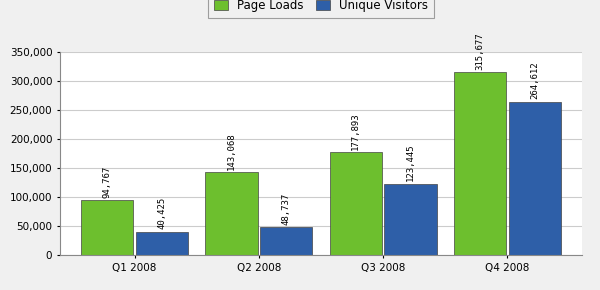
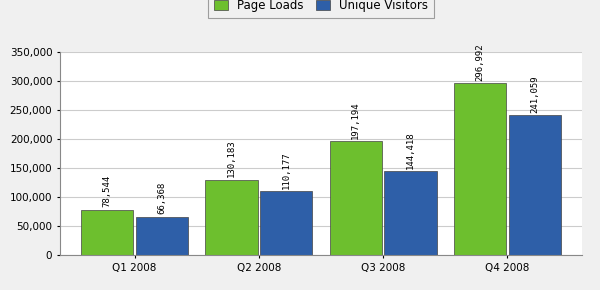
Page Loads/Q1 2008: 94,767 -> 78,544
Unique Visitors/Q1 2008: 40,425 -> 66,368
Page Loads/Q2 2008: 143,068 -> 130,183
Unique Visitors/Q2 2008: 48,737 -> 110,177
Page Loads/Q3 2008: 177,893 -> 197,194
Unique Visitors/Q3 2008: 123,445 -> 144,418
Page Loads/Q4 2008: 315,677 -> 296,992
Unique Visitors/Q4 2008: 264,612 -> 241,059
